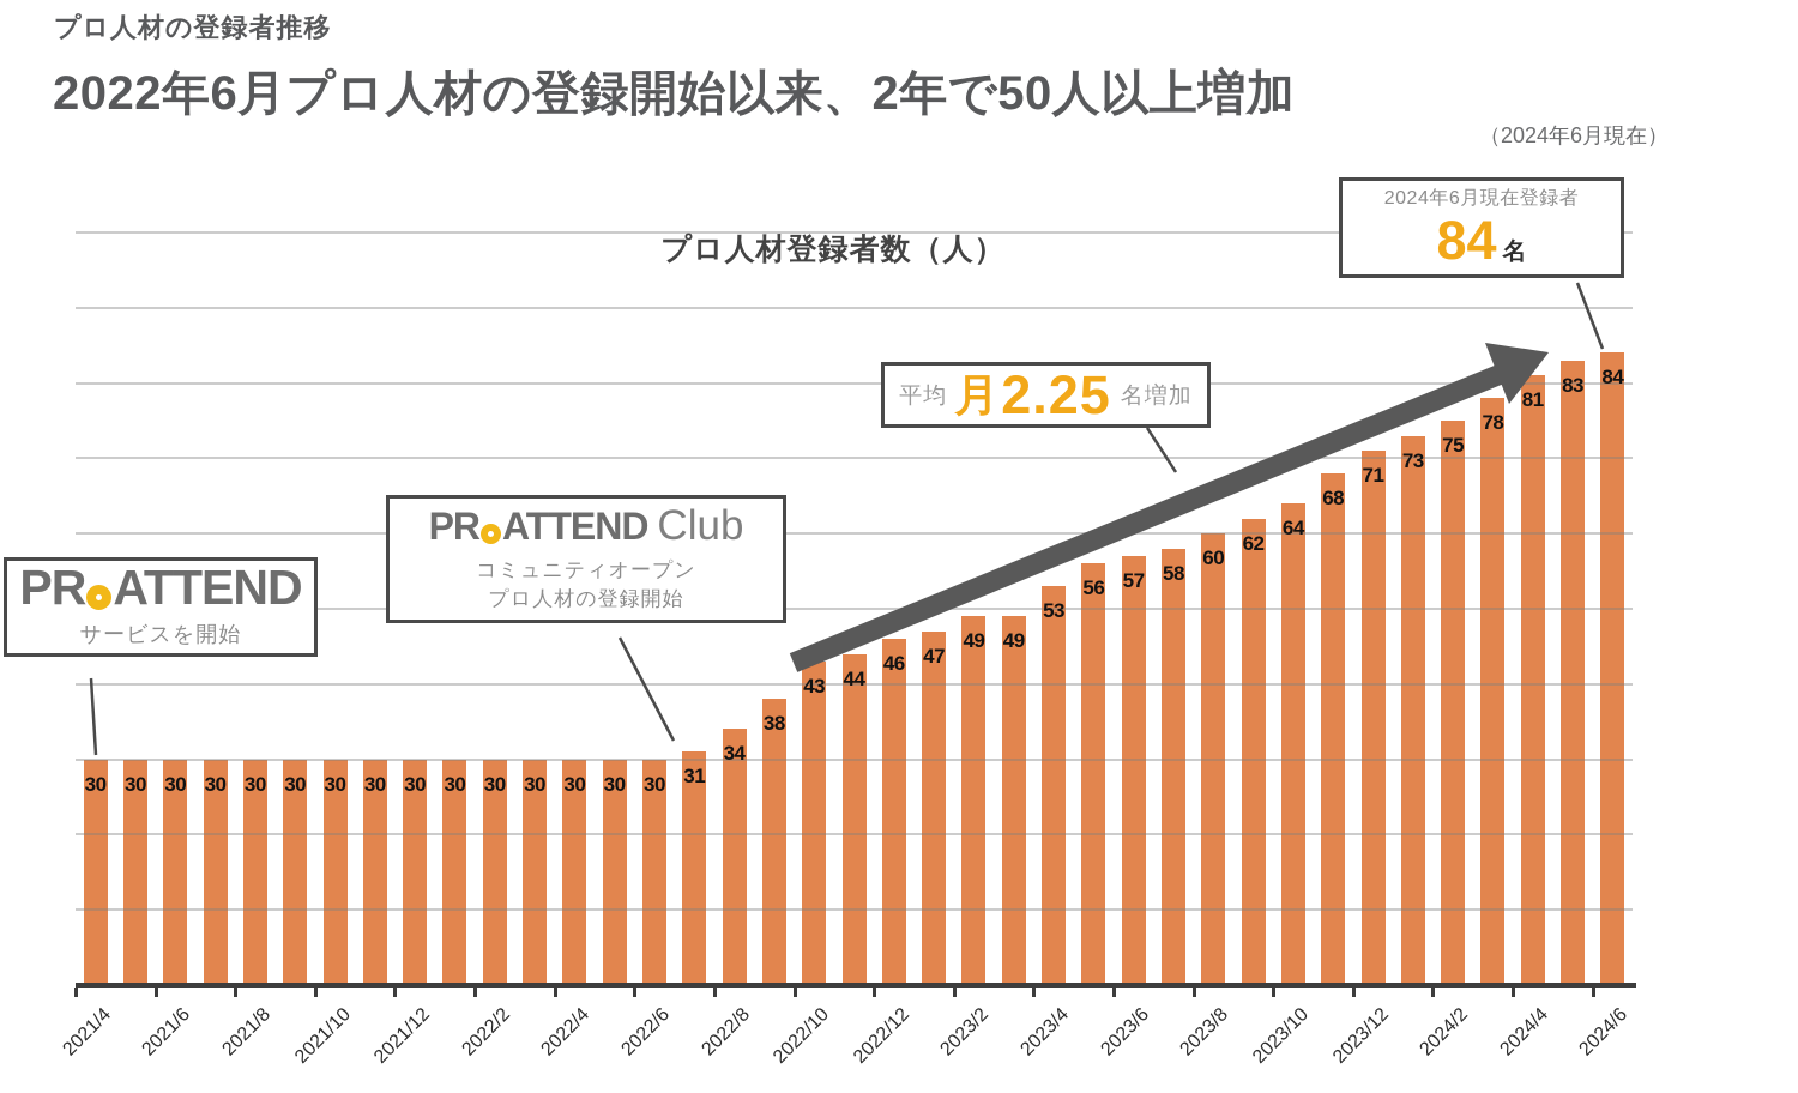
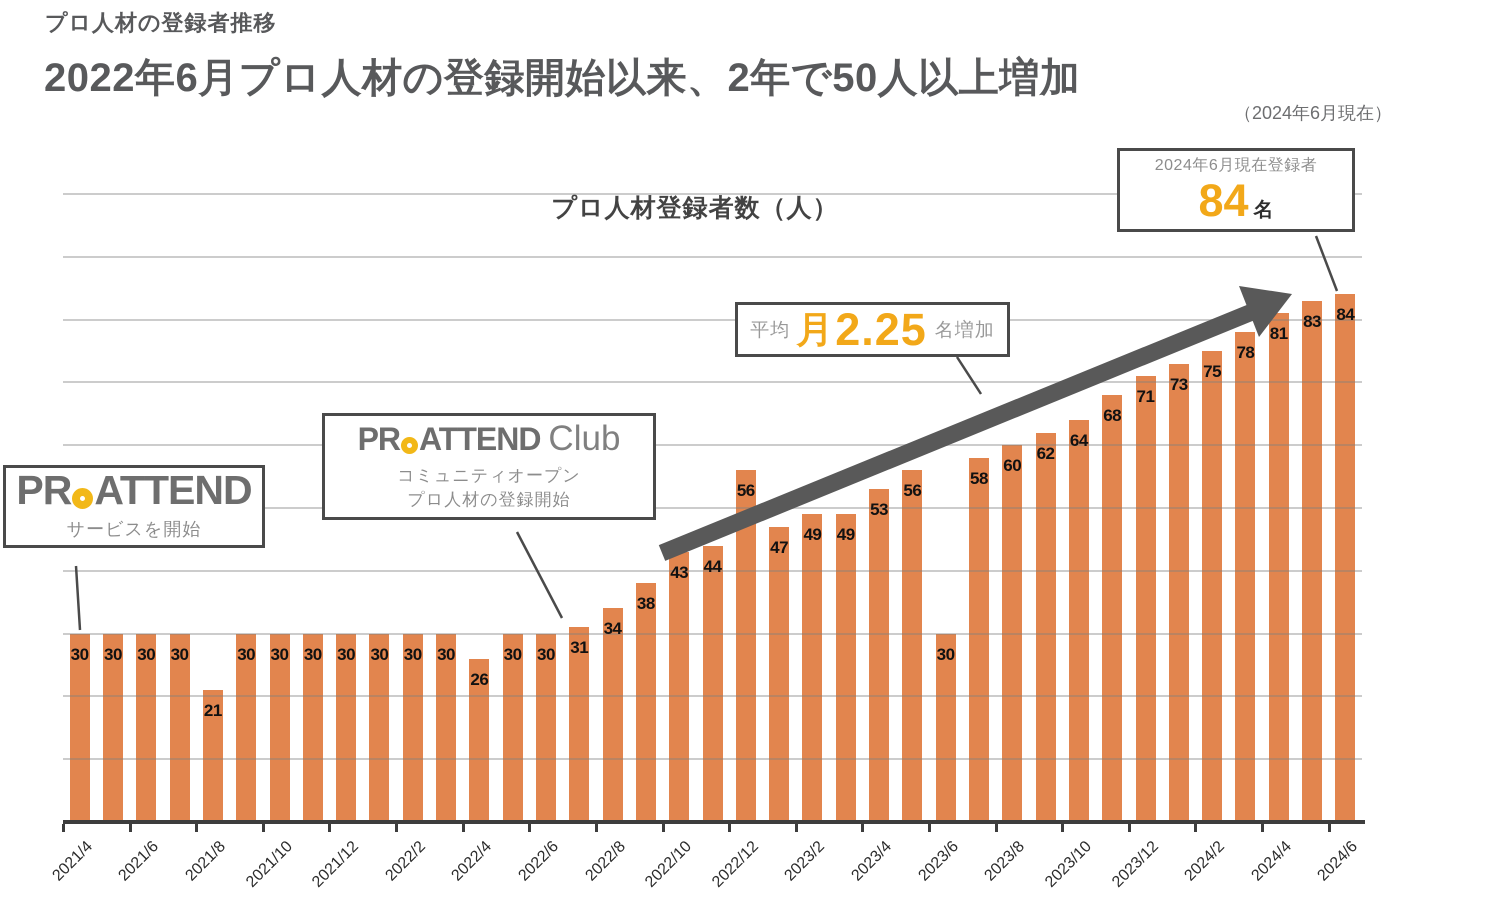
2021/8: 30 -> 21
2022/4: 30 -> 26
2022/12: 46 -> 56
2023/6: 57 -> 30
